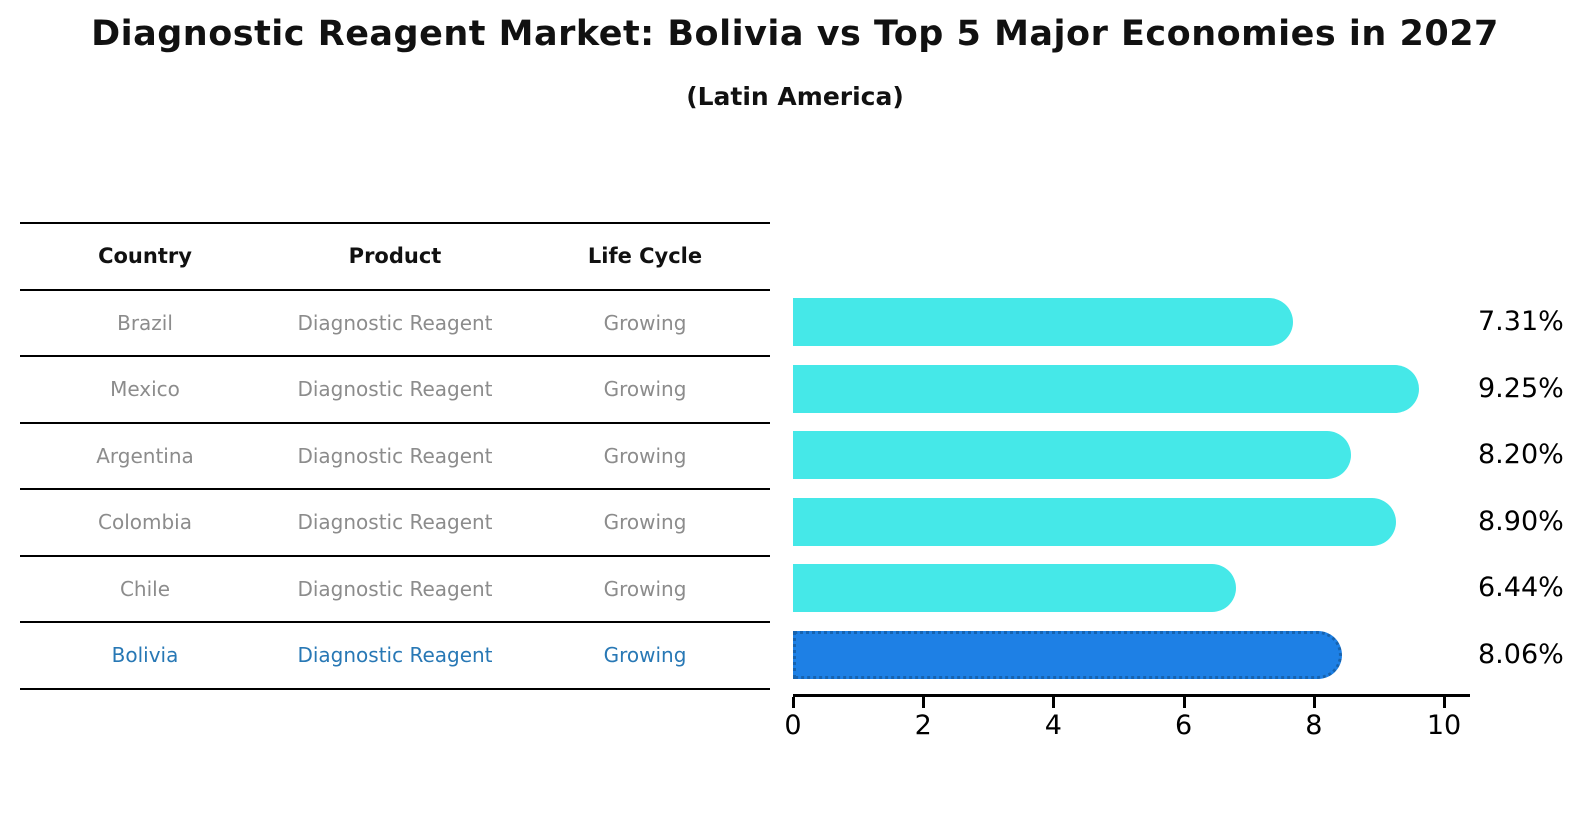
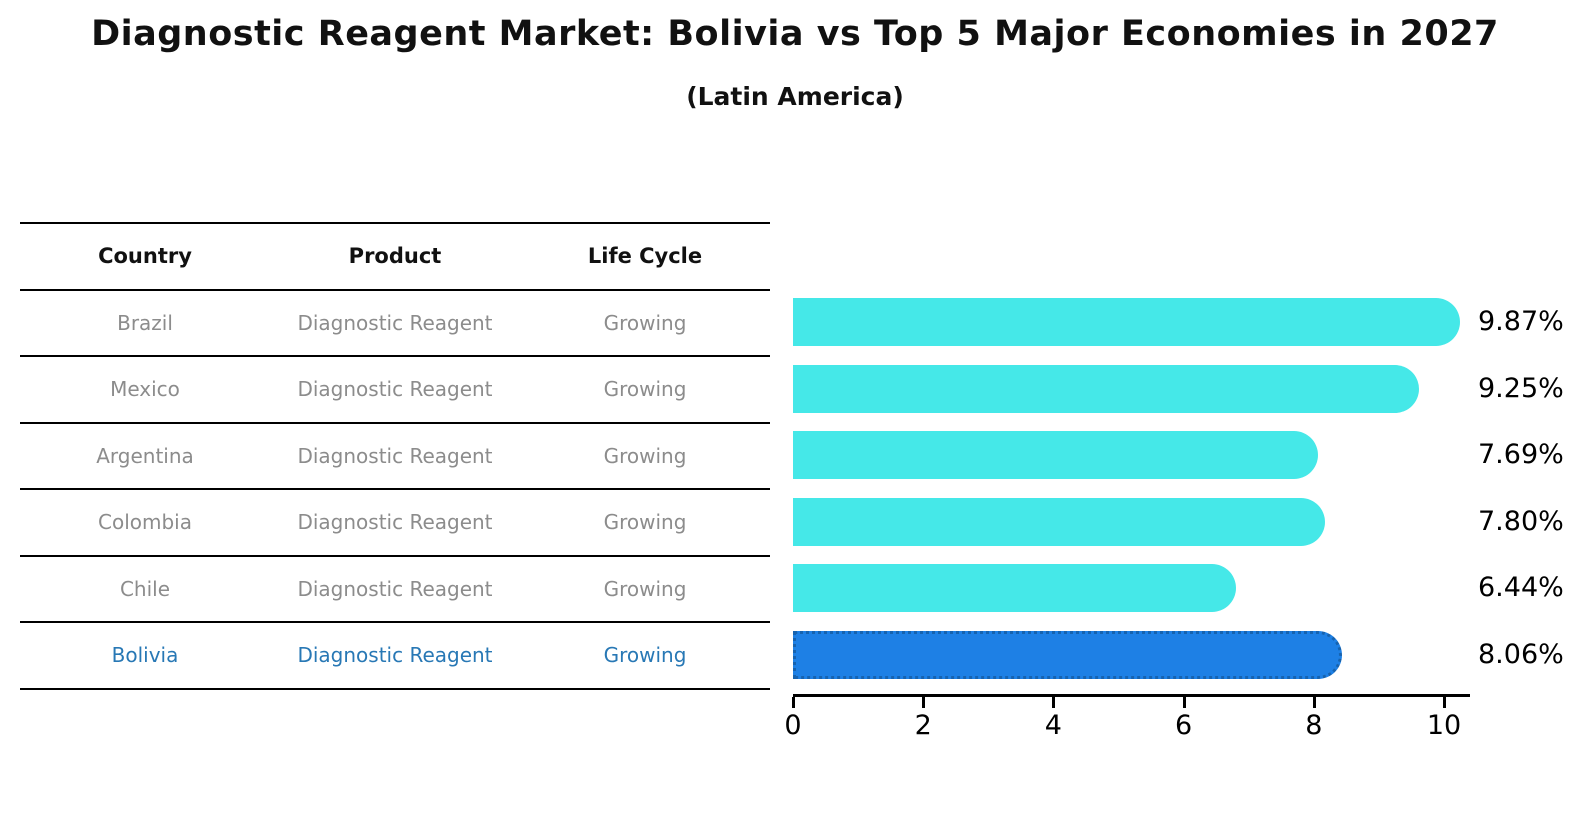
Brazil: 7.31% -> 9.87%
Argentina: 8.20% -> 7.69%
Colombia: 8.90% -> 7.80%
